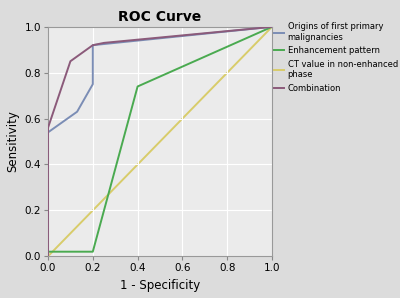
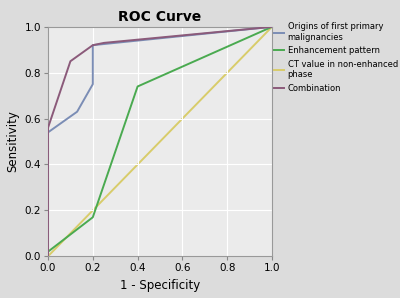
Enhancement pattern/0.2: 0.02 -> 0.17
